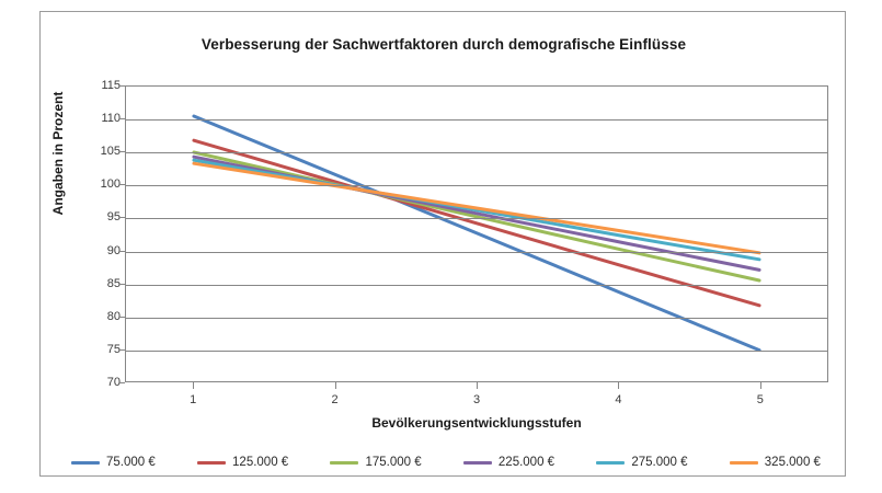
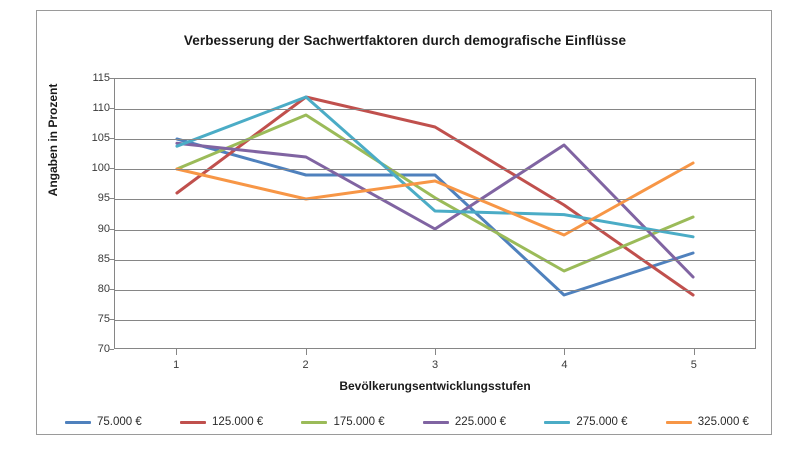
75.000 €/1: 110 -> 105
125.000 €/1: 107 -> 96
175.000 €/1: 105 -> 100
325.000 €/1: 103 -> 100
75.000 €/2: 102 -> 99
125.000 €/2: 100 -> 112
175.000 €/2: 100 -> 109
225.000 €/2: 100 -> 102
275.000 €/2: 100 -> 112
325.000 €/2: 100 -> 95
75.000 €/3: 93 -> 99
125.000 €/3: 94 -> 107
225.000 €/3: 96 -> 90
275.000 €/3: 96 -> 93
325.000 €/3: 96 -> 98
75.000 €/4: 84 -> 79
125.000 €/4: 88 -> 94
175.000 €/4: 90 -> 83
225.000 €/4: 91 -> 104
325.000 €/4: 93 -> 89
75.000 €/5: 75 -> 86
125.000 €/5: 82 -> 79
175.000 €/5: 86 -> 92
225.000 €/5: 87 -> 82
325.000 €/5: 90 -> 101
